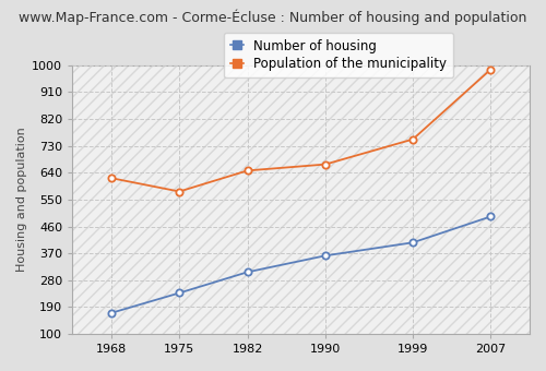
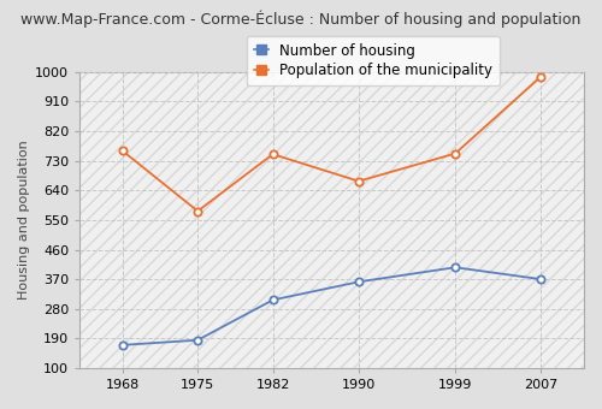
Population of the municipality/1968: 622 -> 760
Number of housing/1975: 237 -> 185
Population of the municipality/1982: 647 -> 750
Number of housing/2007: 493 -> 370
